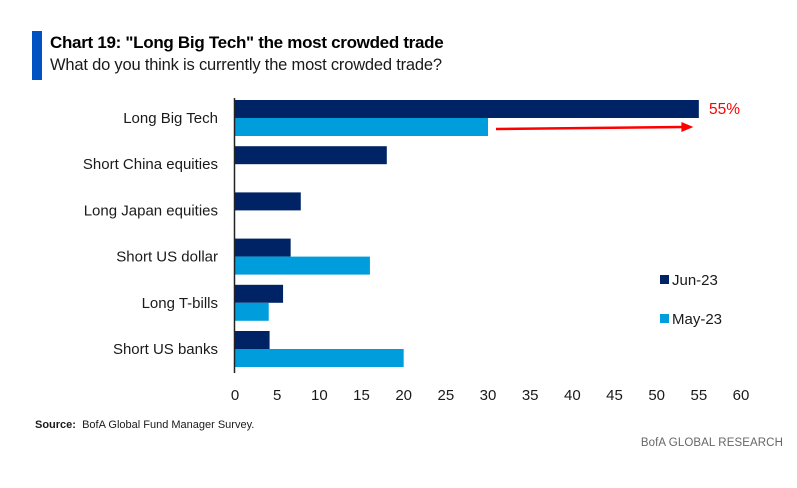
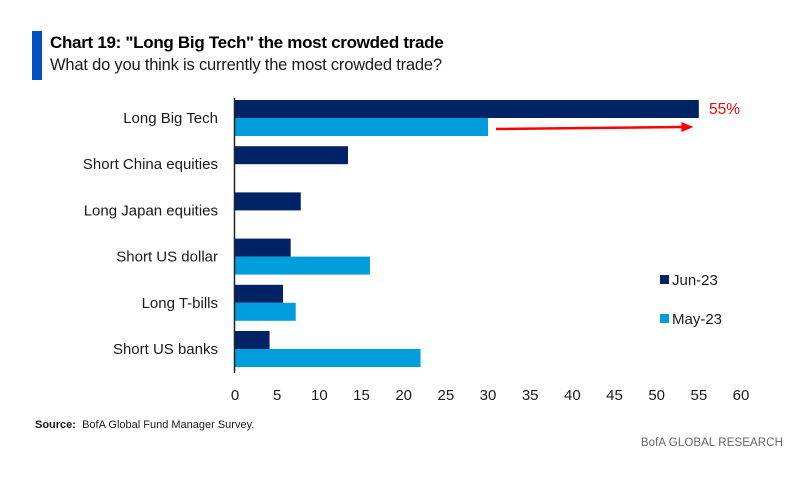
Jun-23/Short China equities: 18 -> 13
May-23/Long T-bills: 4 -> 7
May-23/Short US banks: 20 -> 22
